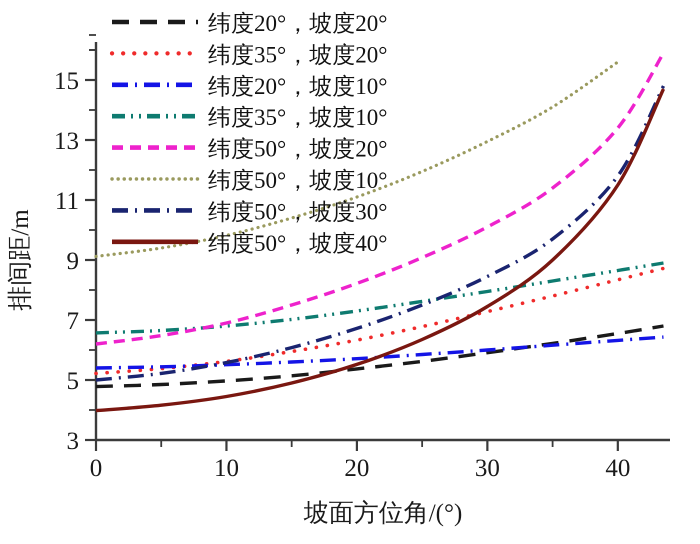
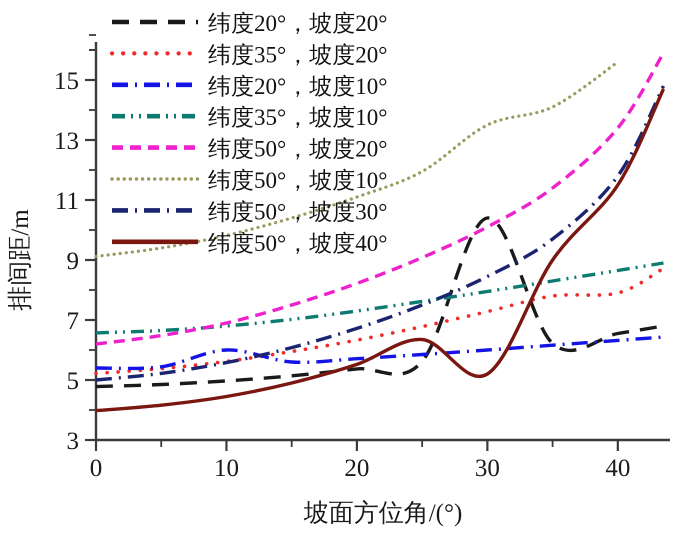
纬度20°，坡度10°/10: 5.5 -> 6.0
纬度20°，坡度20°/30: 5.9 -> 10.4
纬度50°，坡度10°/30: 12.9 -> 13.5
纬度50°，坡度40°/30: 7.5 -> 5.2
纬度35°，坡度20°/40: 8.3 -> 7.9
